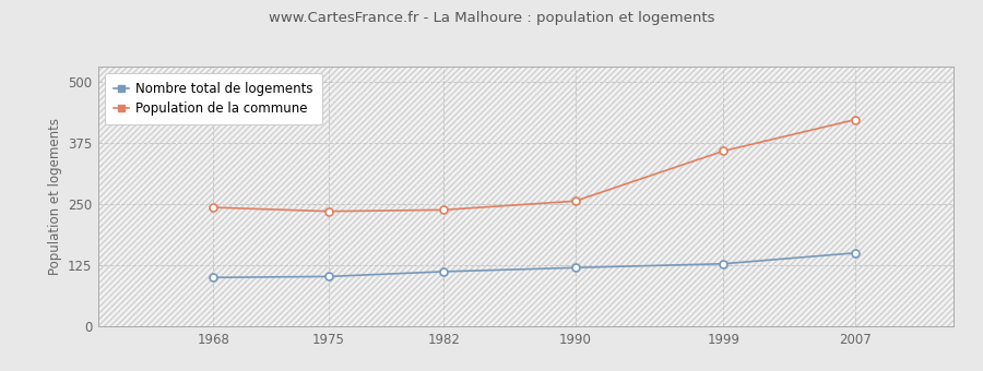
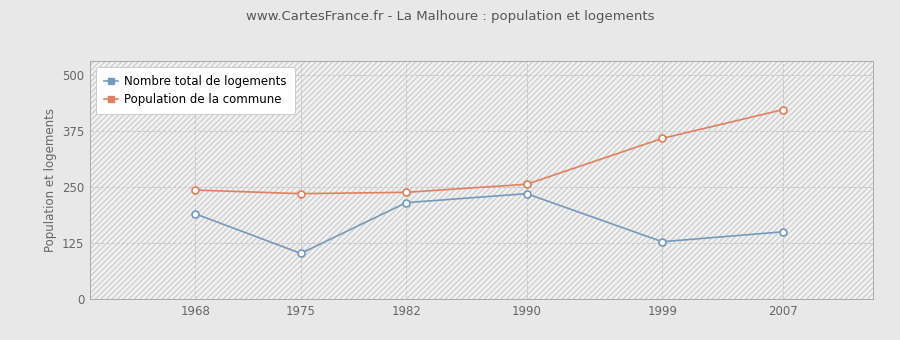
Nombre total de logements/1968: 100 -> 190
Nombre total de logements/1982: 112 -> 215
Nombre total de logements/1990: 120 -> 235
